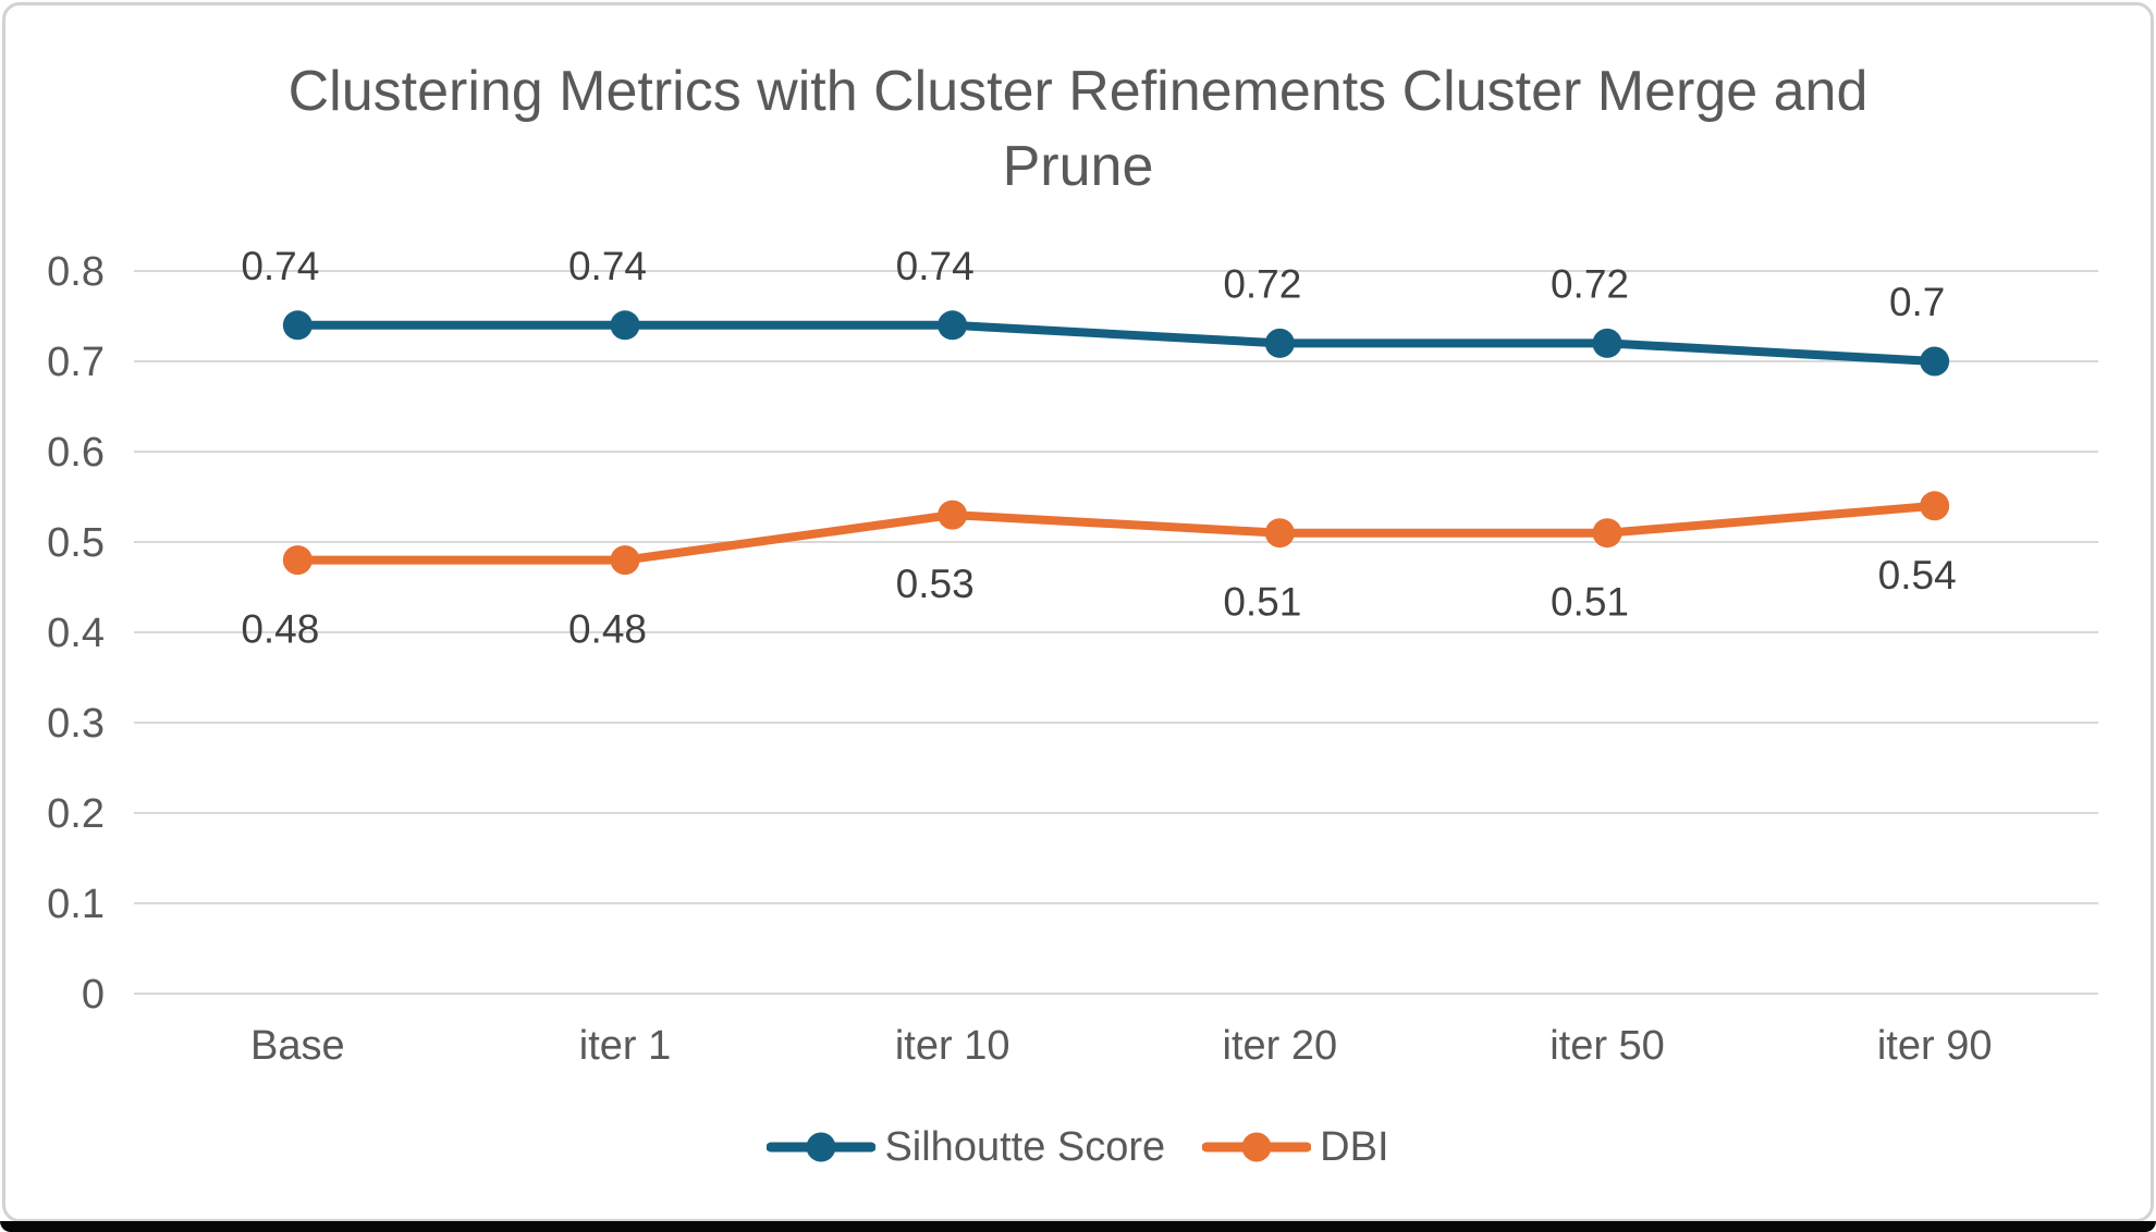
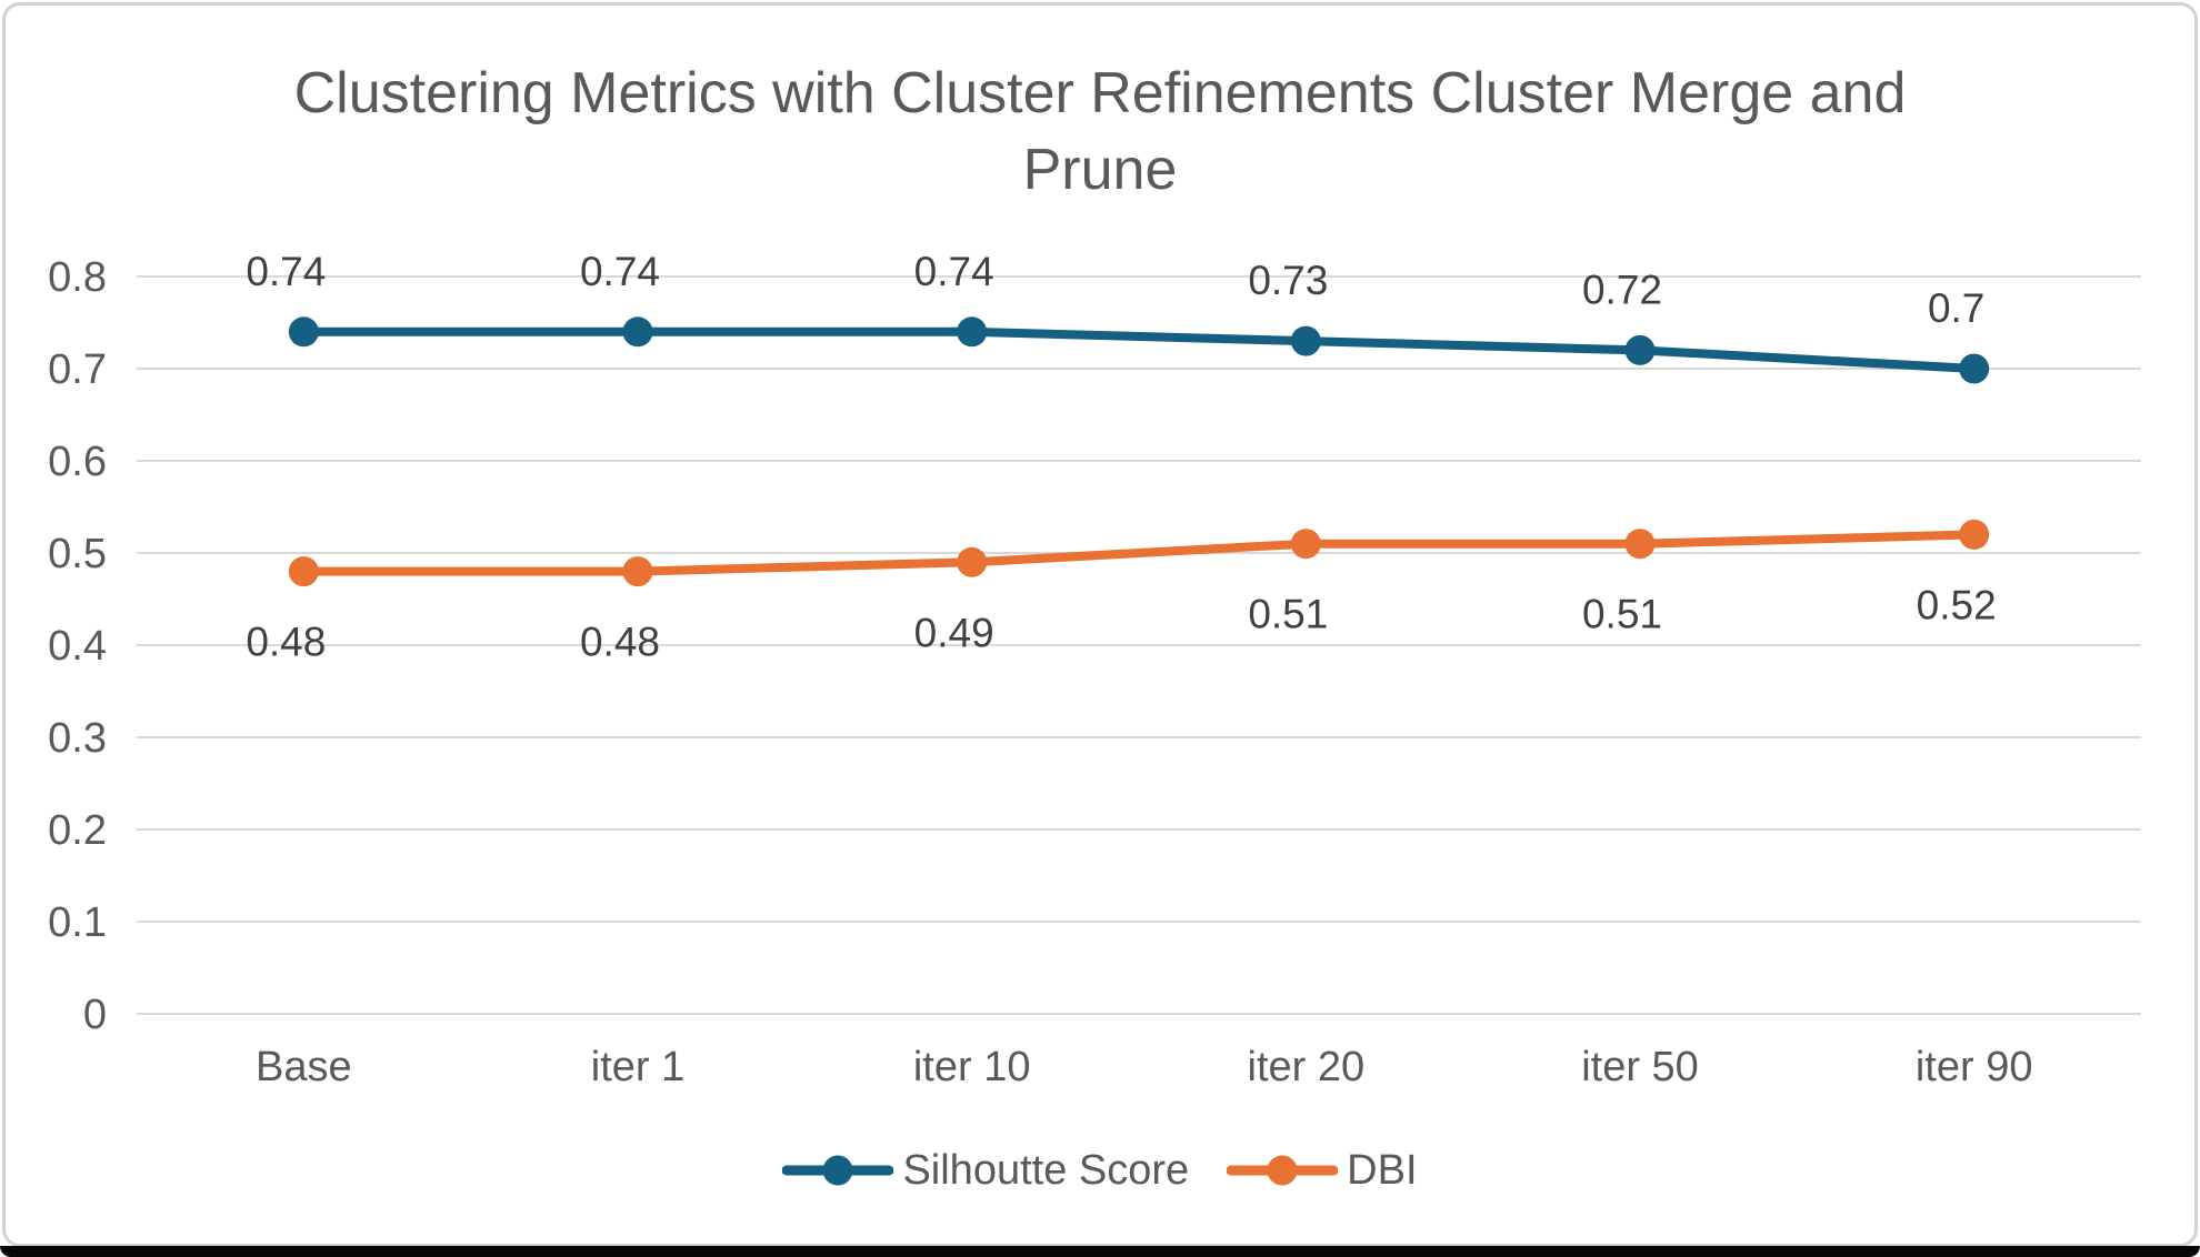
DBI/iter 10: 0.53 -> 0.49
Silhoutte Score/iter 20: 0.72 -> 0.73
DBI/iter 90: 0.54 -> 0.52
